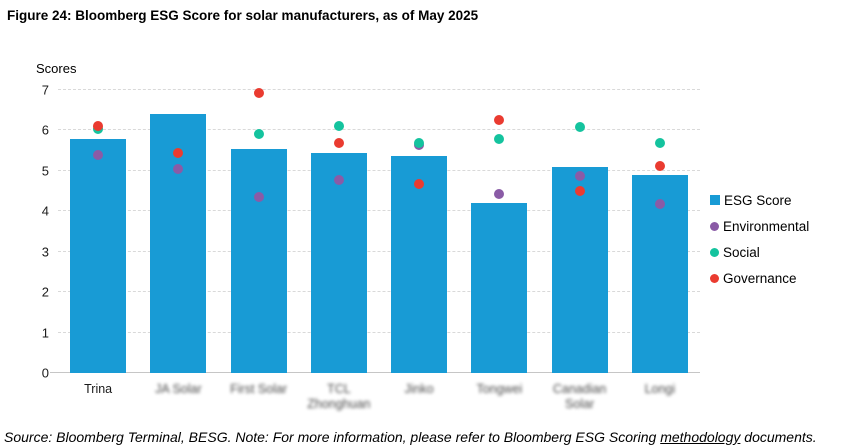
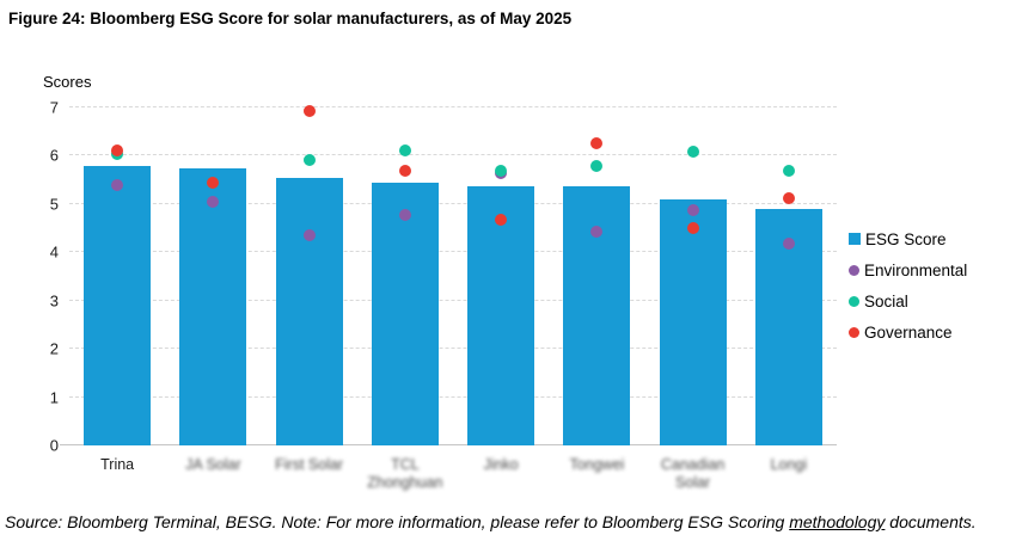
ESG Score/JA Solar: 6.4 -> 5.7
ESG Score/Tongwei: 4.2 -> 5.4
